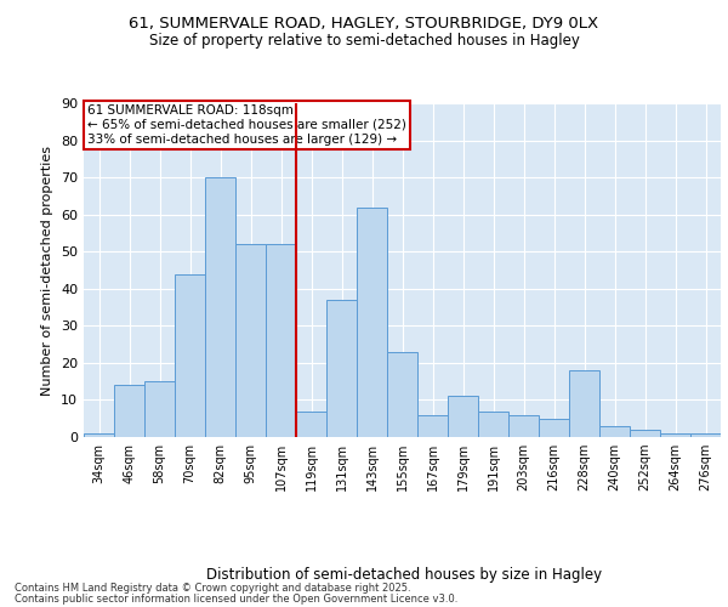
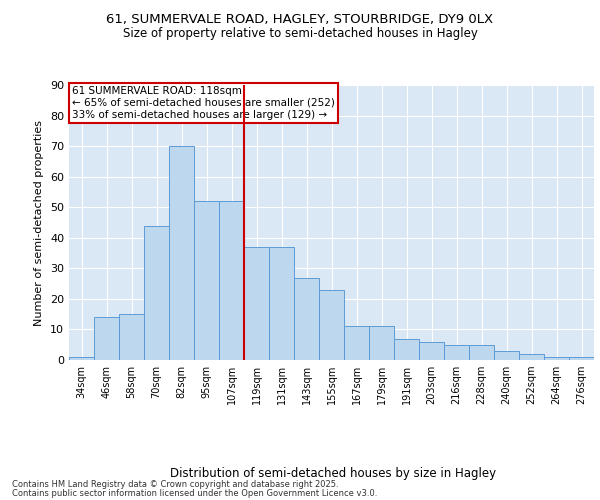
119sqm: 7 -> 37
143sqm: 62 -> 27
167sqm: 6 -> 11
228sqm: 18 -> 5
